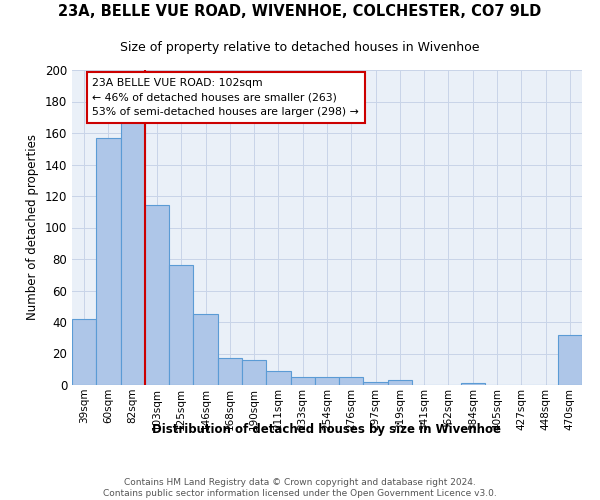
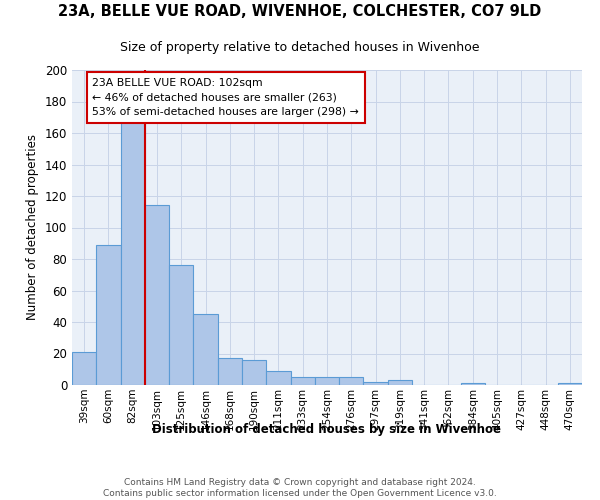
39sqm: 42 -> 21
60sqm: 157 -> 89
470sqm: 32 -> 1
